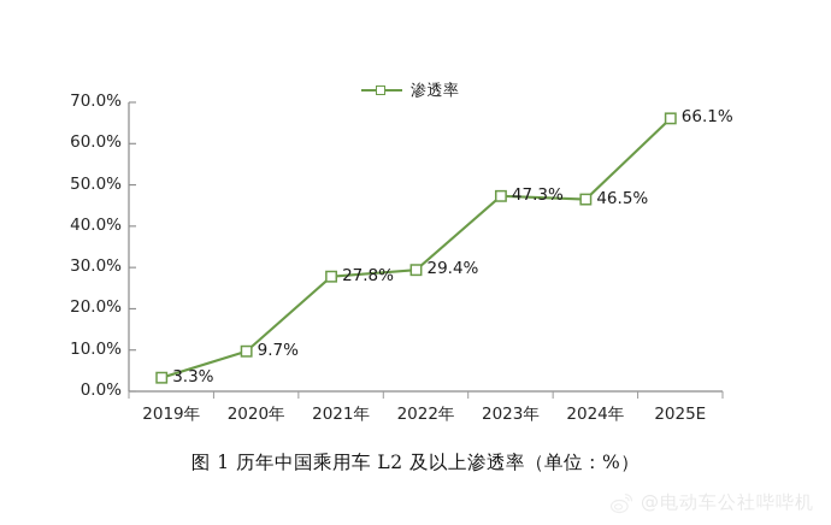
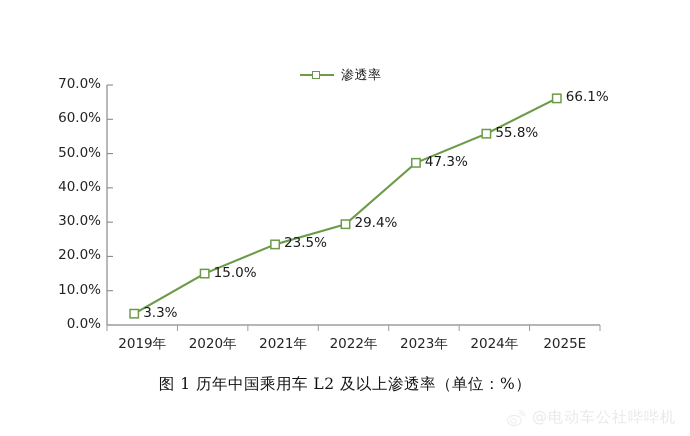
2020年: 9.7% -> 15.0%
2021年: 27.8% -> 23.5%
2024年: 46.5% -> 55.8%
